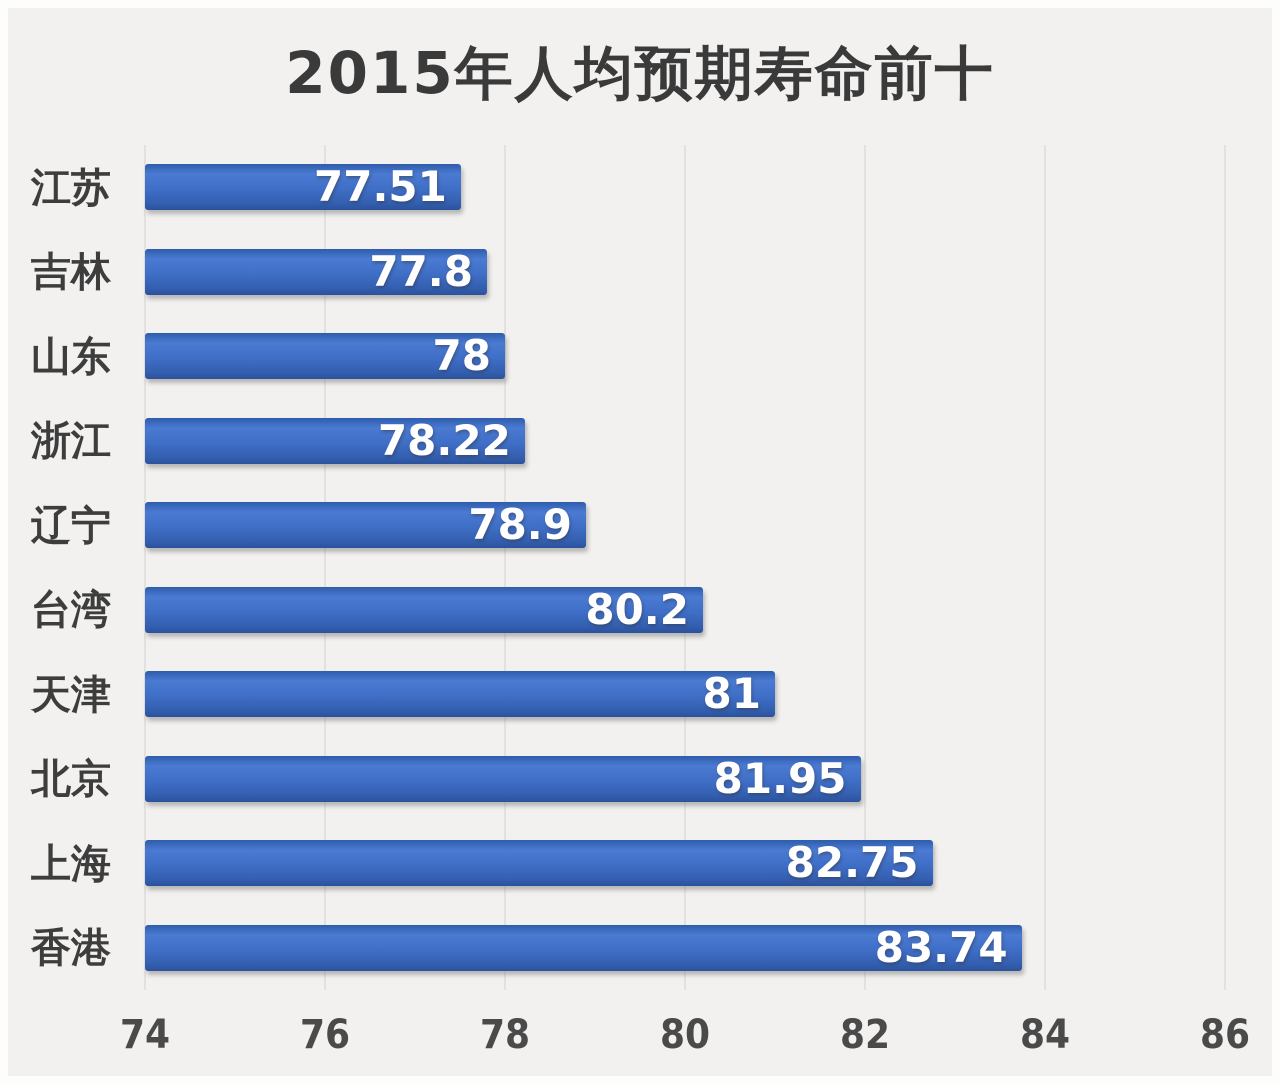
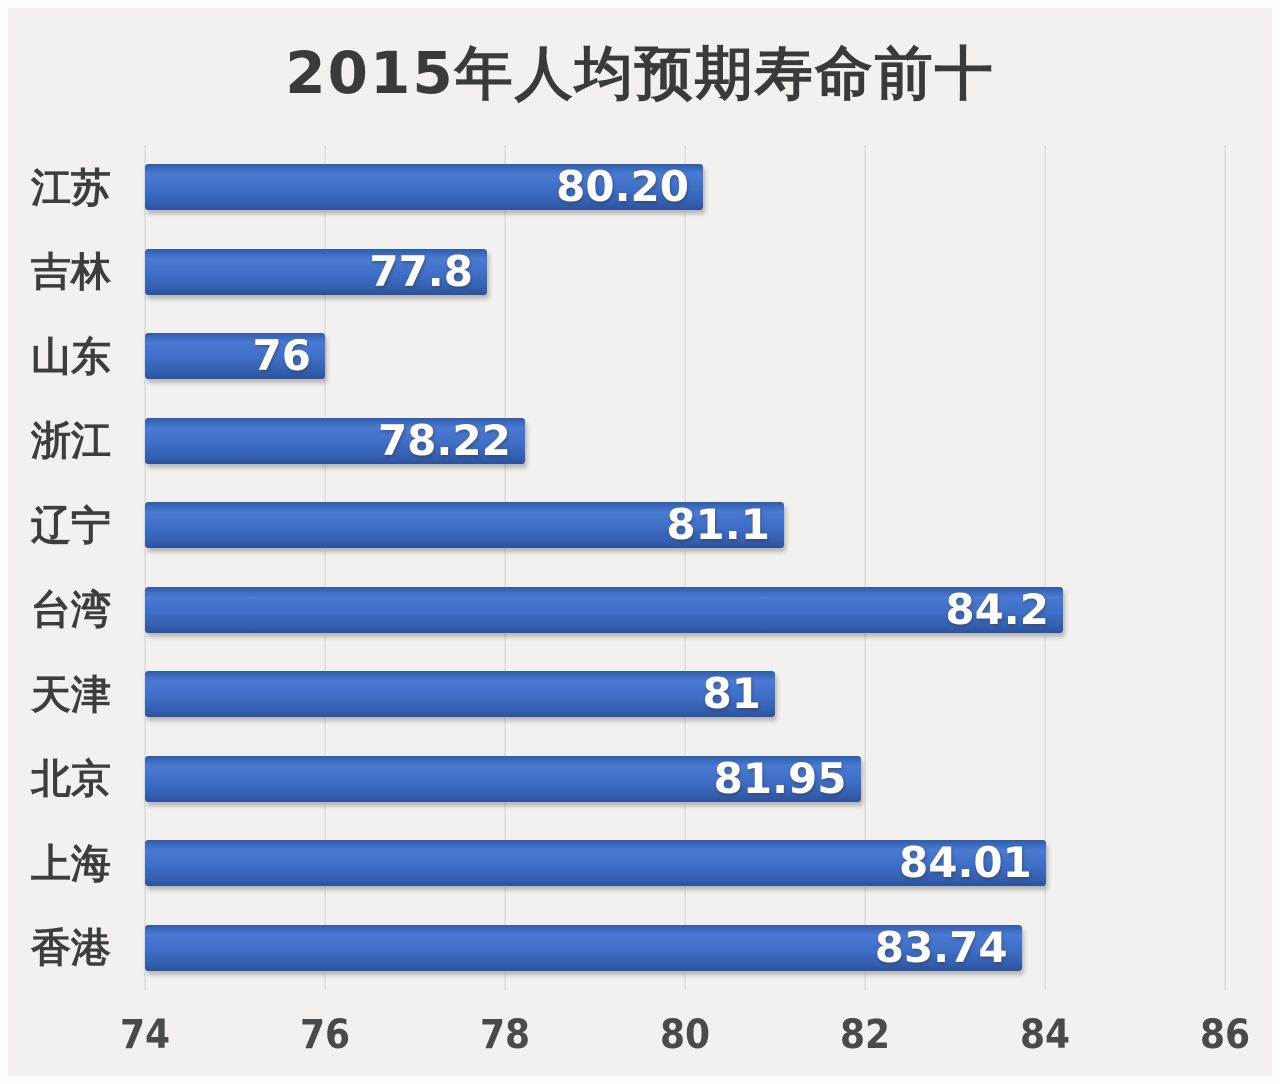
江苏: 77.51 -> 80.20
山东: 78 -> 76
辽宁: 78.9 -> 81.1
台湾: 80.2 -> 84.2
上海: 82.75 -> 84.01
